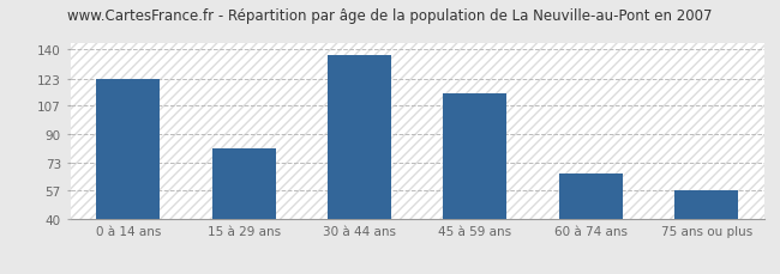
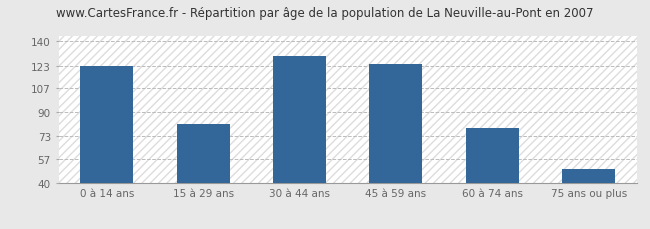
30 à 44 ans: 137 -> 130
45 à 59 ans: 114 -> 124
60 à 74 ans: 67 -> 79
75 ans ou plus: 57 -> 50
